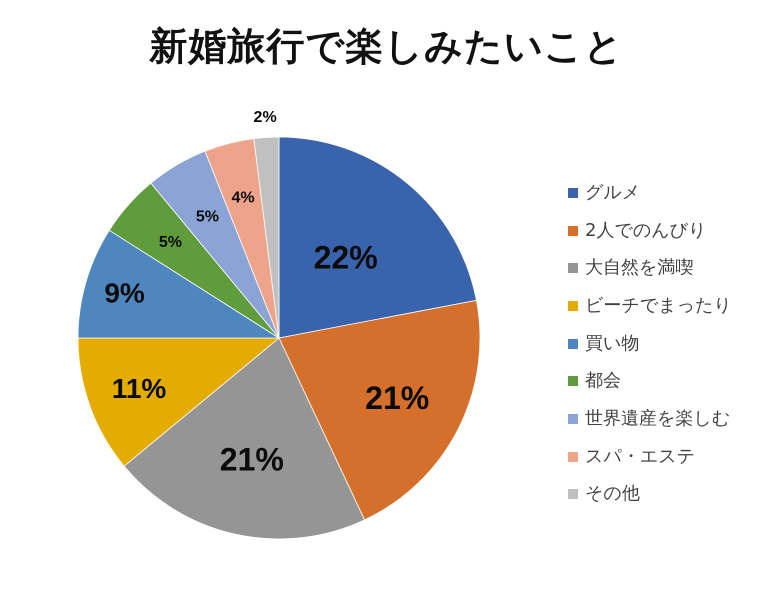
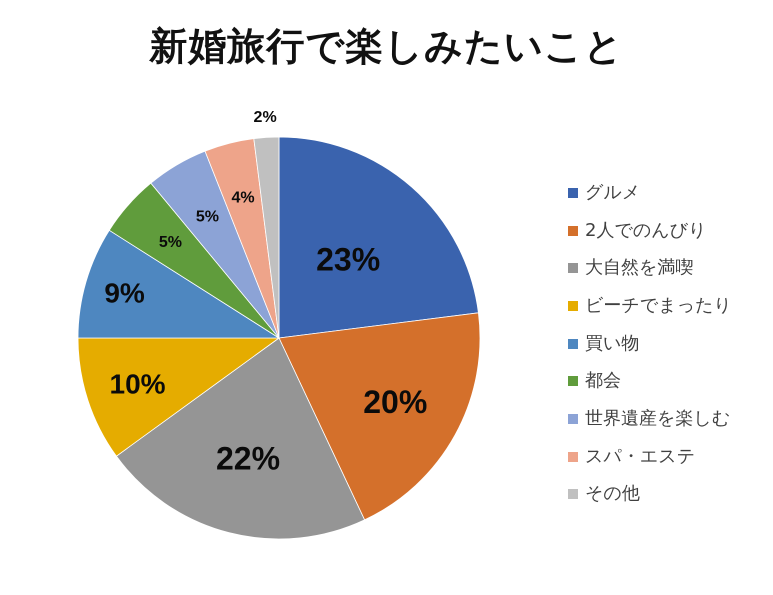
グルメ: 22% -> 23%
2人でのんびり: 21% -> 20%
大自然を満喫: 21% -> 22%
ビーチでまったり: 11% -> 10%
